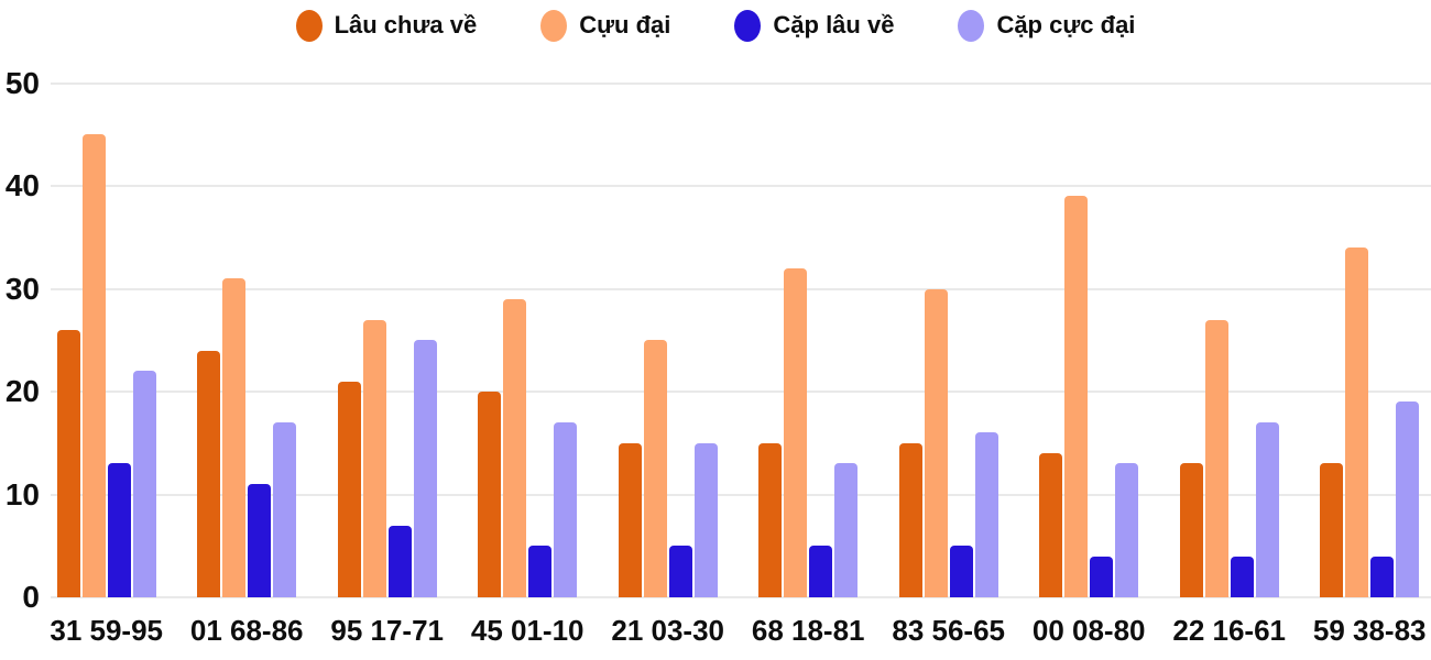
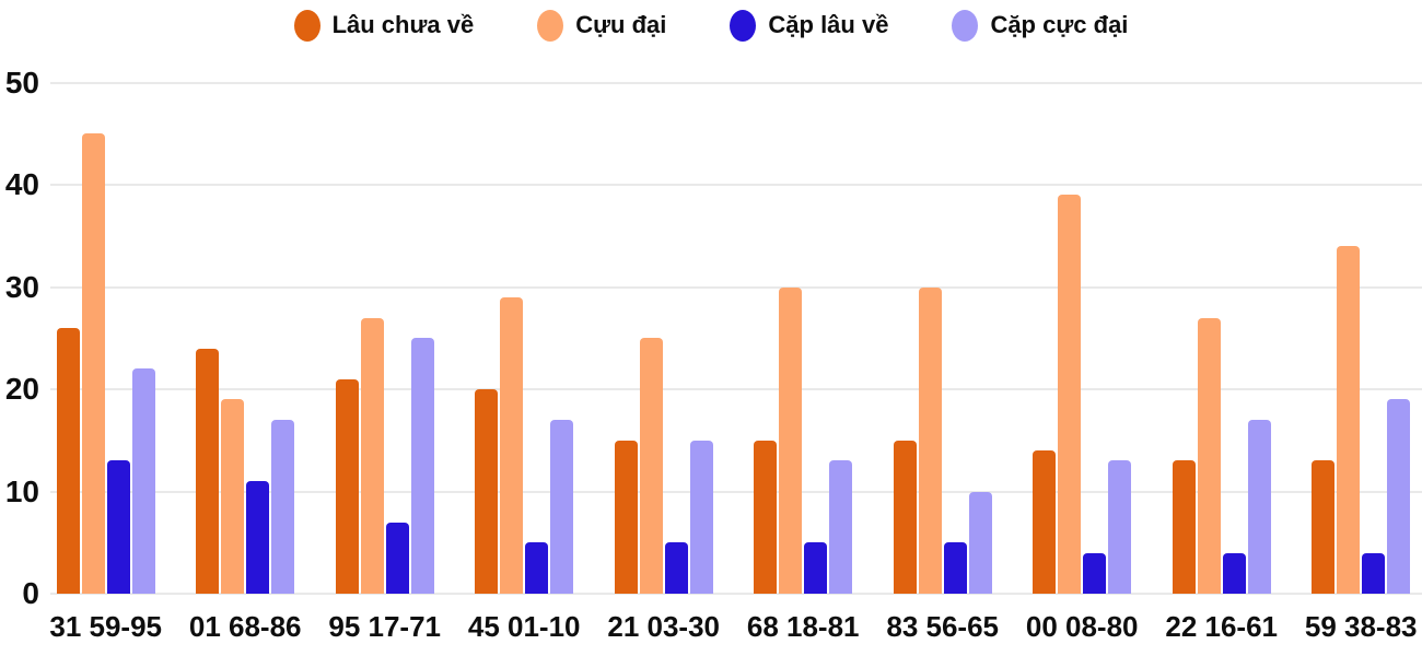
Cựu đại/01 68-86: 31 -> 19
Cựu đại/68 18-81: 32 -> 30
Cặp cực đại/83 56-65: 16 -> 10
